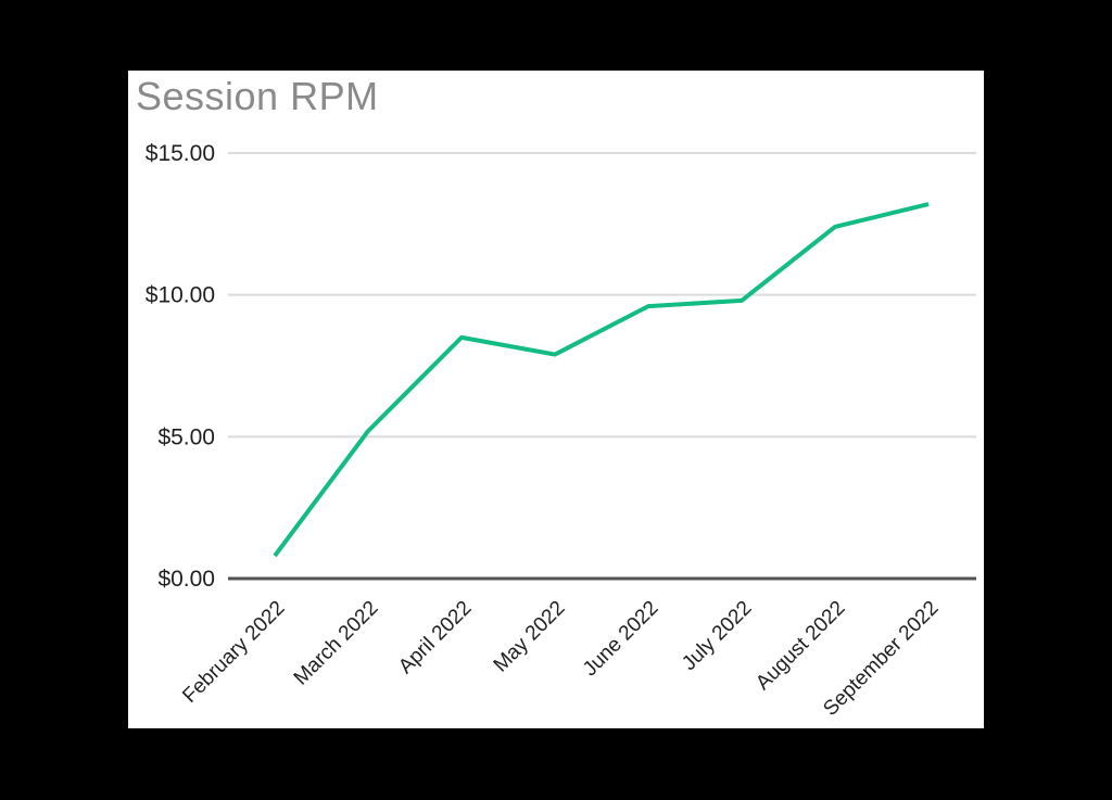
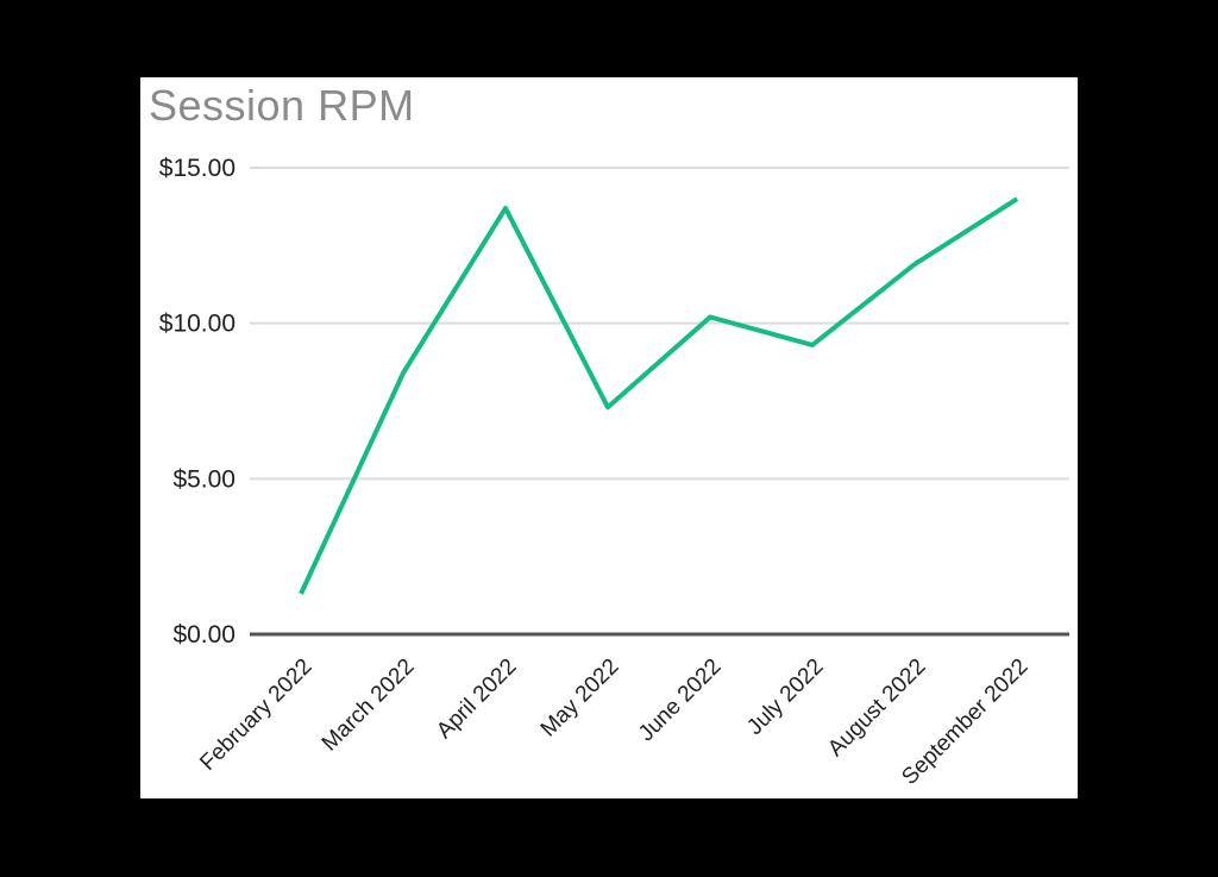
February 2022: $0.8 -> $1.3
March 2022: $5.2 -> $8.4
April 2022: $8.5 -> $13.7
May 2022: $7.9 -> $7.3
June 2022: $9.6 -> $10.2
July 2022: $9.8 -> $9.3
August 2022: $12.4 -> $11.9
September 2022: $13.2 -> $14.0
